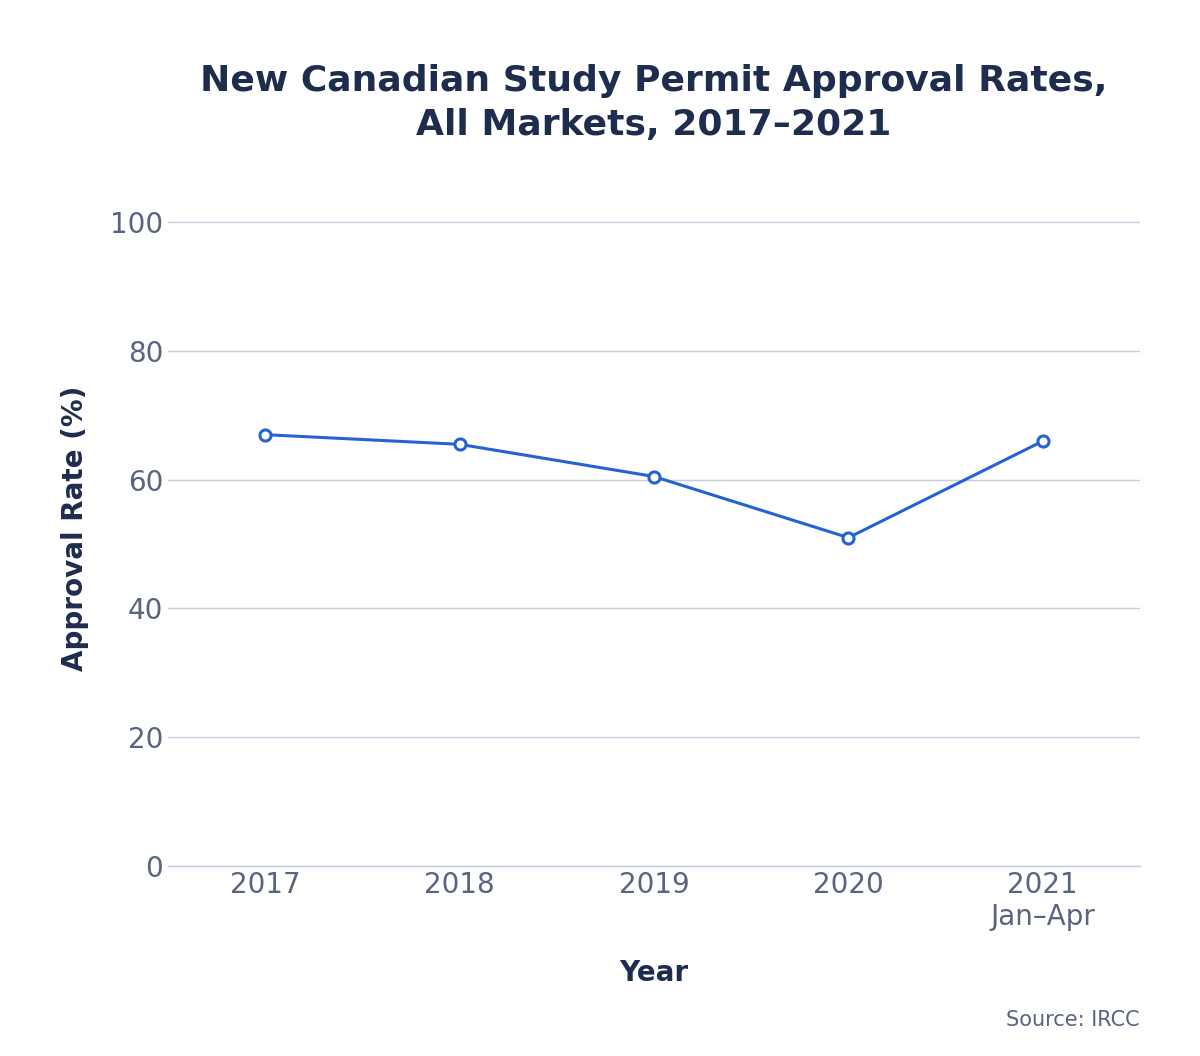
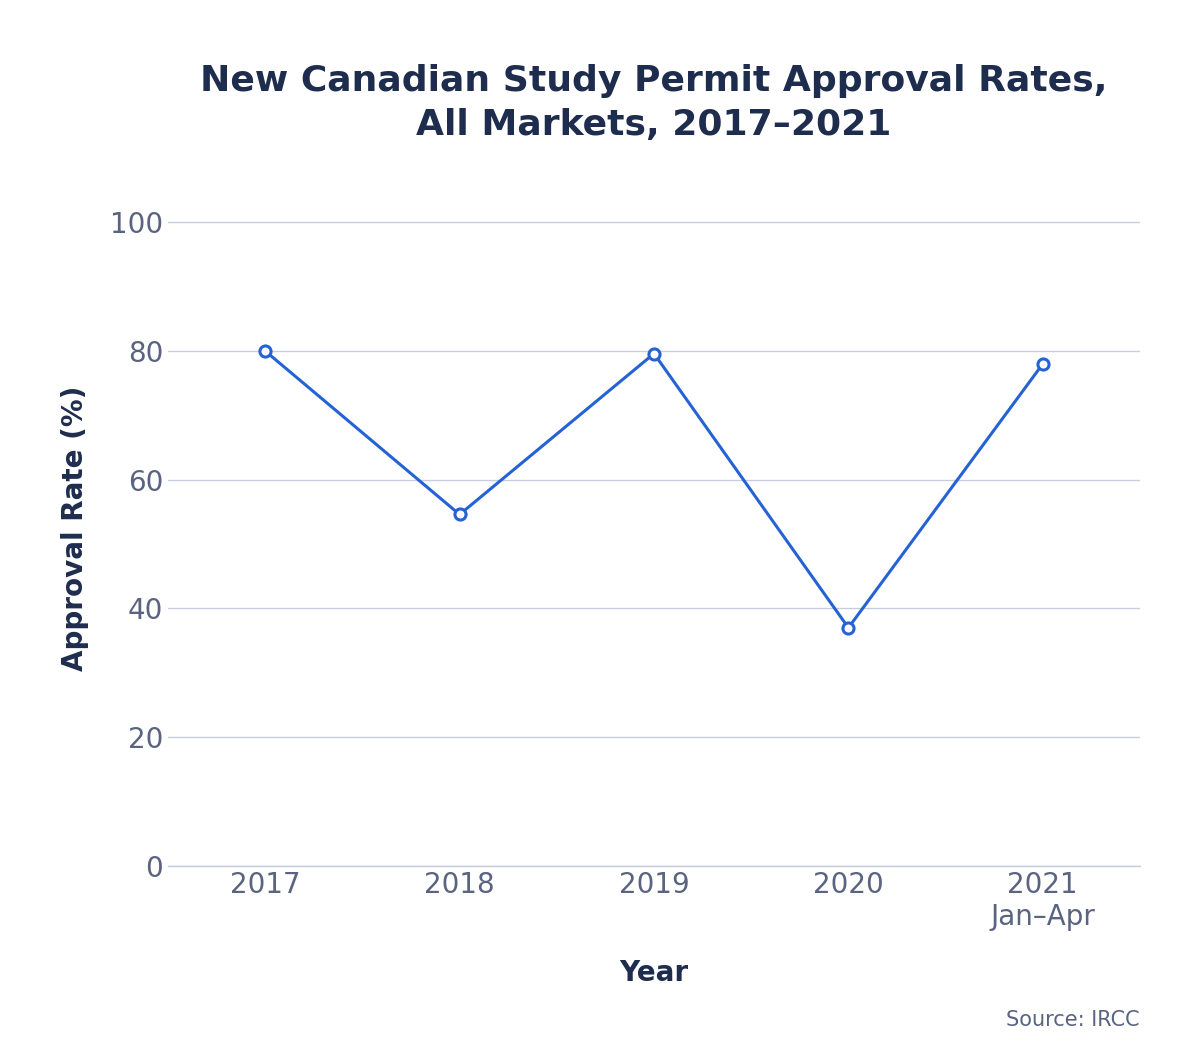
2017: 67.0 -> 80.0
2018: 65.5 -> 54.6
2019: 60.5 -> 79.6
2020: 51.0 -> 37.0
2021 Jan–Apr: 66.0 -> 78.0
